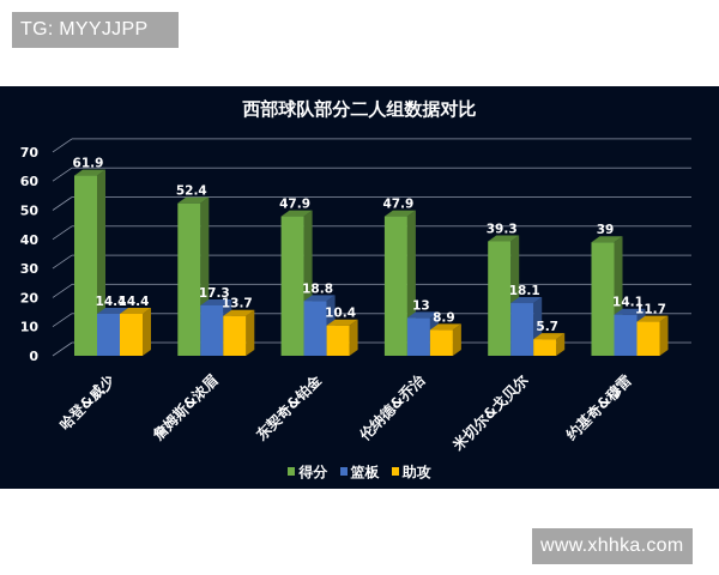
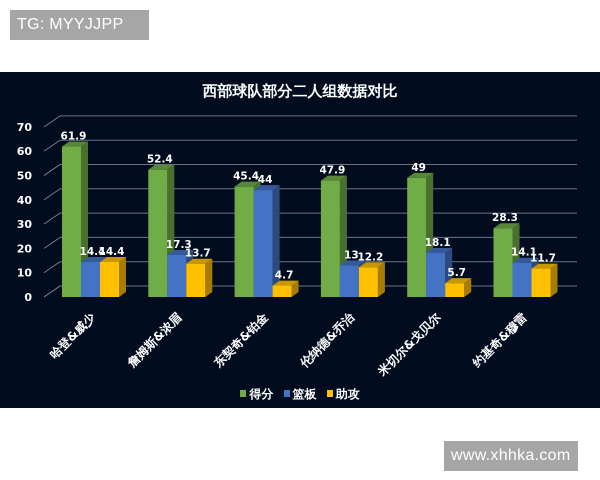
得分/东契奇&铂金: 47.9 -> 45.4
篮板/东契奇&铂金: 18.8 -> 44
助攻/东契奇&铂金: 10.4 -> 4.7
助攻/伦纳德&乔治: 8.9 -> 12.2
得分/米切尔&戈贝尔: 39.3 -> 49
得分/约基奇&穆雷: 39 -> 28.3
